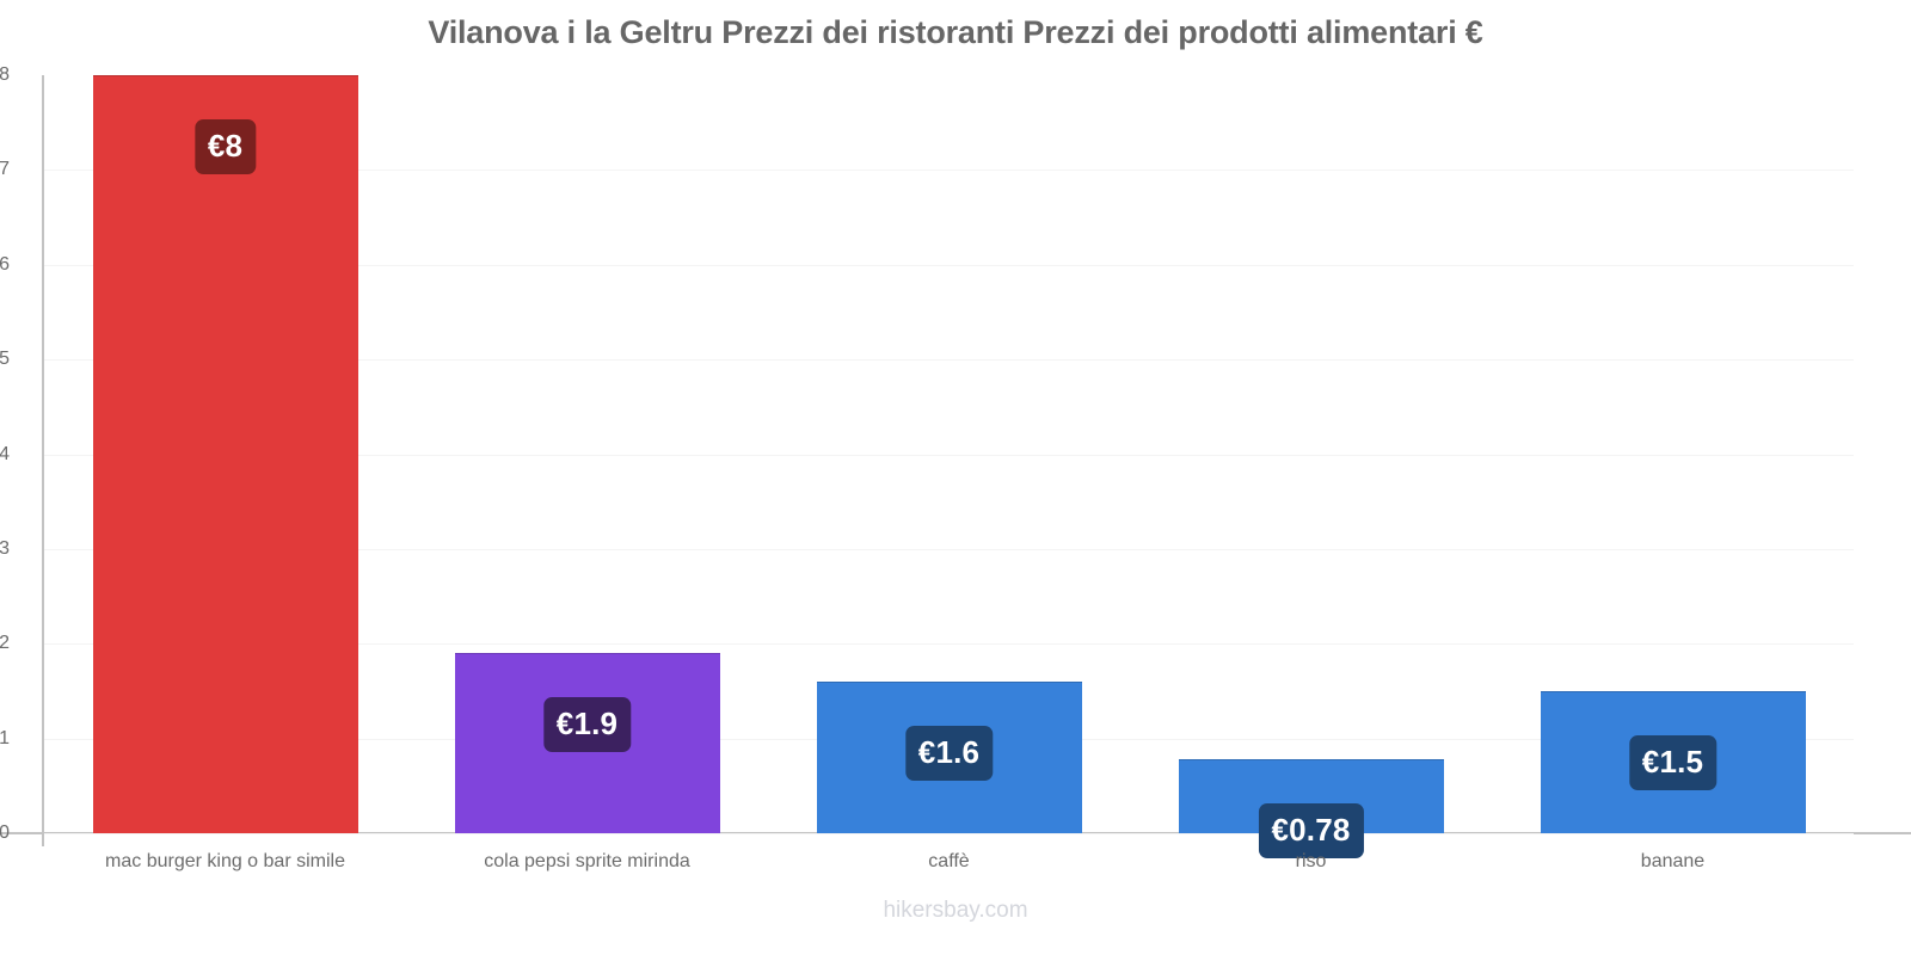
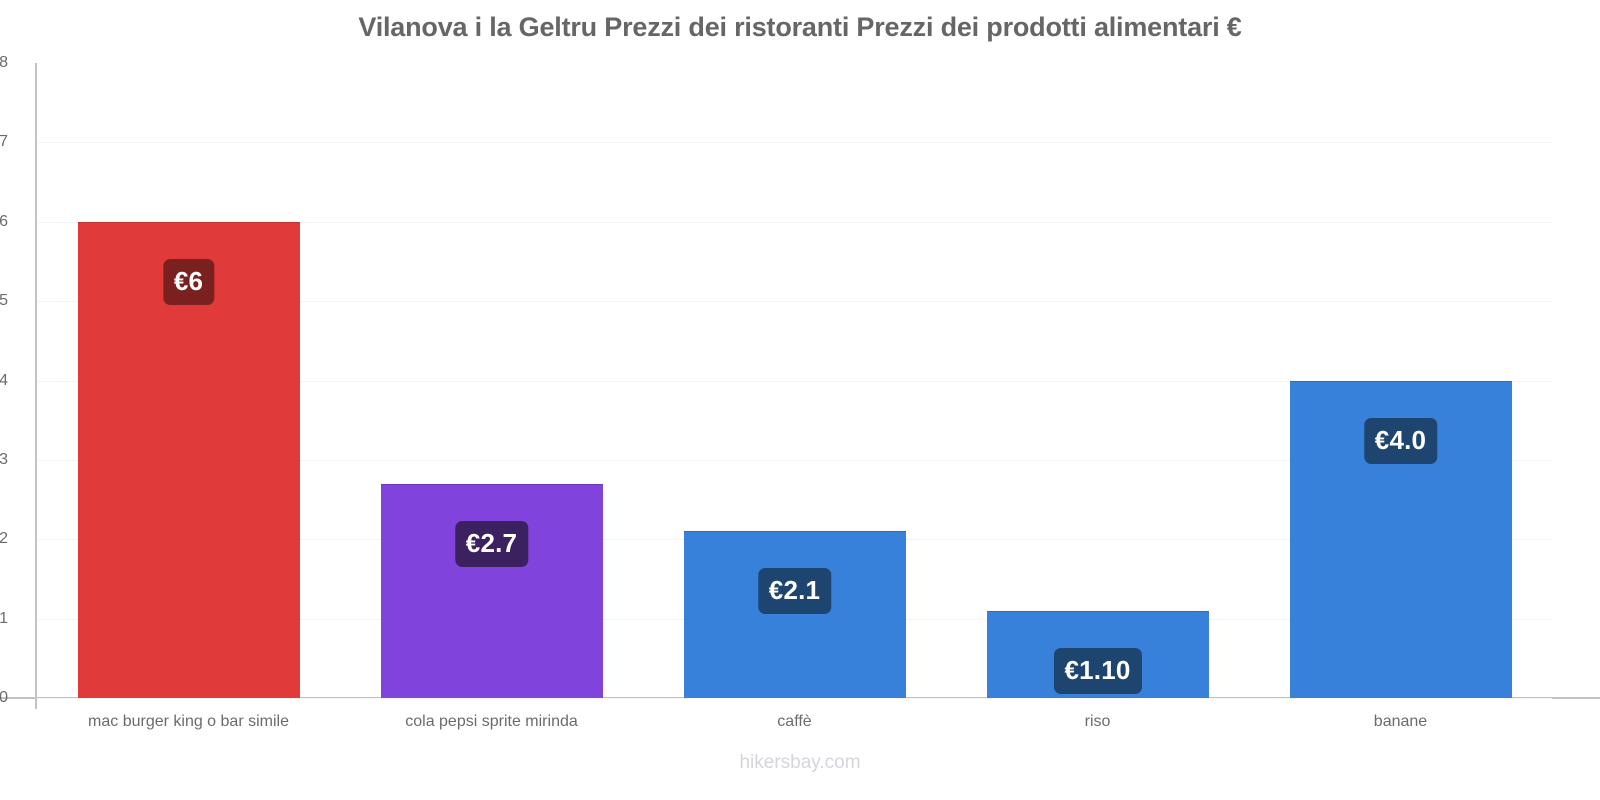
mac burger king o bar simile: €8 -> €6
cola pepsi sprite mirinda: €1.9 -> €2.7
caffè: €1.6 -> €2.1
riso: €0.78 -> €1.10
banane: €1.5 -> €4.0
